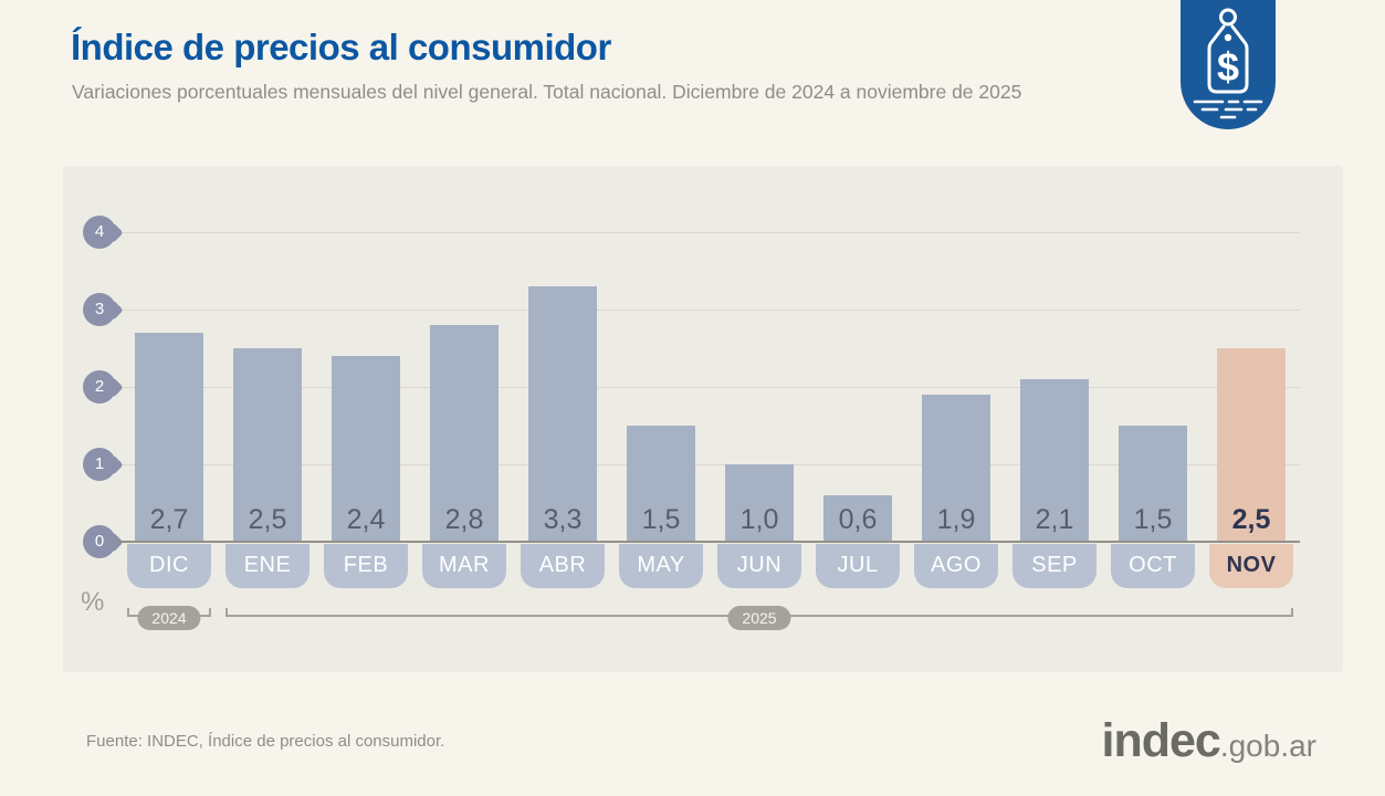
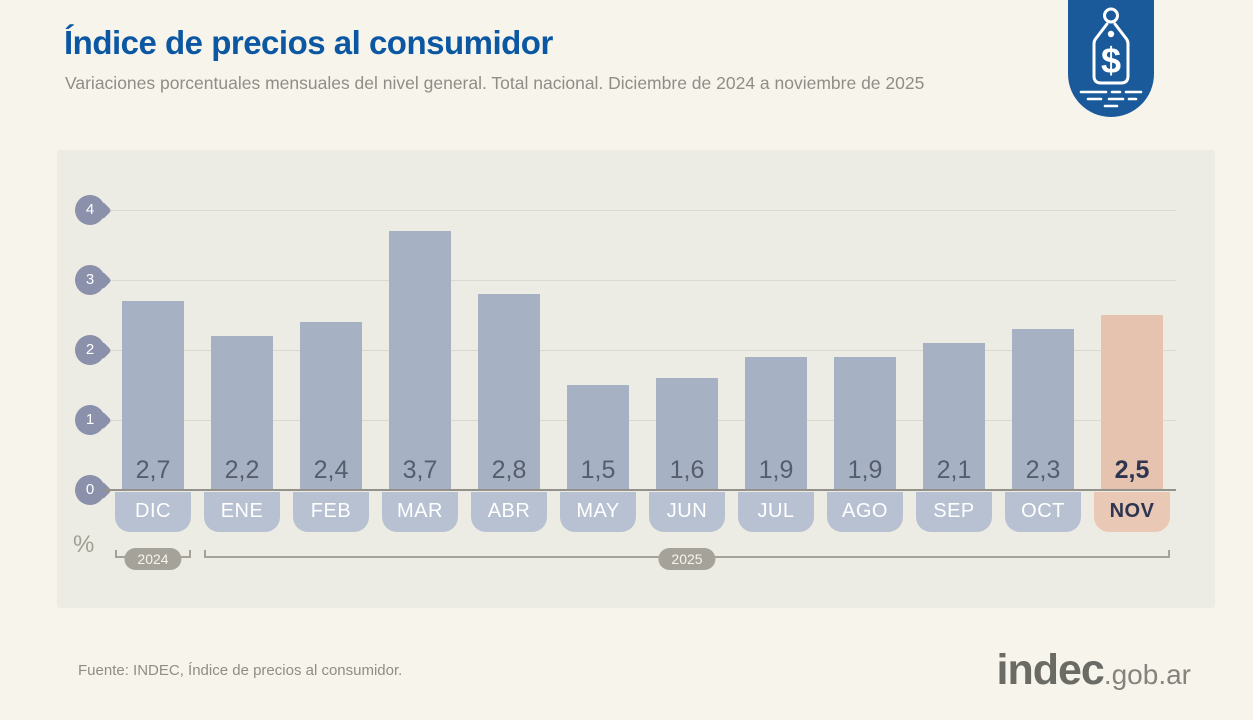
ENE: 2,5 -> 2,2
MAR: 2,8 -> 3,7
ABR: 3,3 -> 2,8
JUN: 1,0 -> 1,6
JUL: 0,6 -> 1,9
OCT: 1,5 -> 2,3
